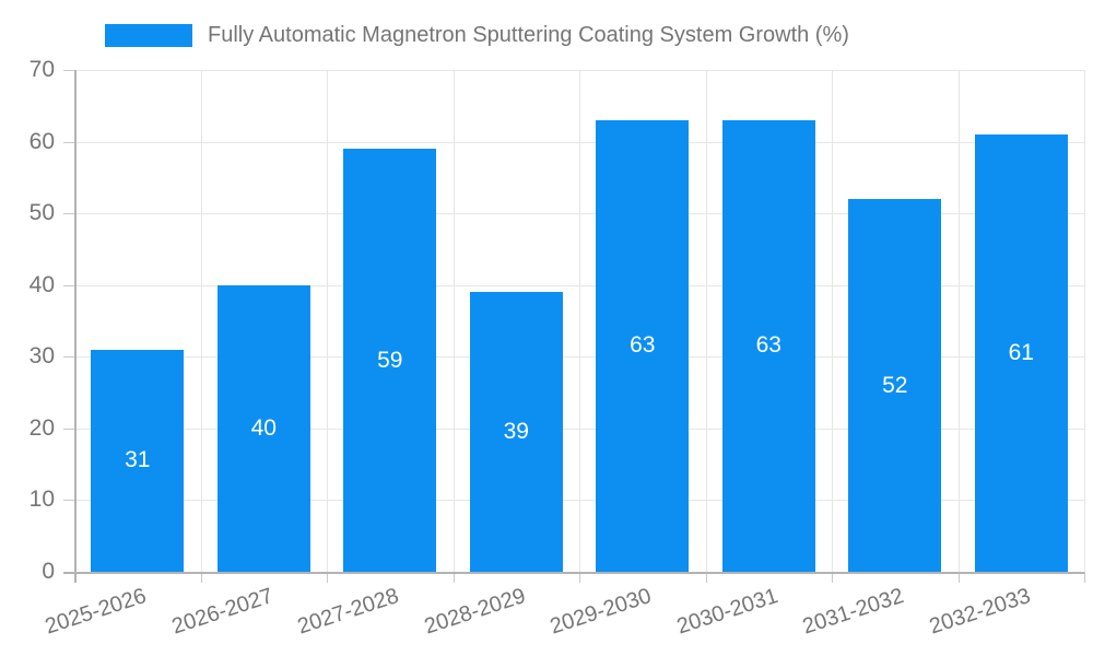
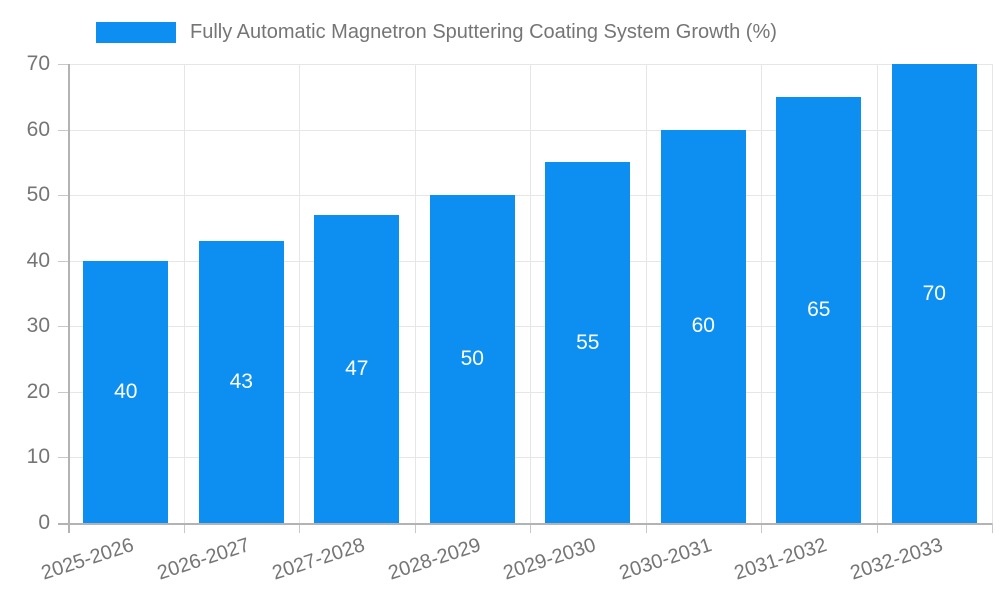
2025-2026: 31 -> 40
2026-2027: 40 -> 43
2027-2028: 59 -> 47
2028-2029: 39 -> 50
2029-2030: 63 -> 55
2030-2031: 63 -> 60
2031-2032: 52 -> 65
2032-2033: 61 -> 70
